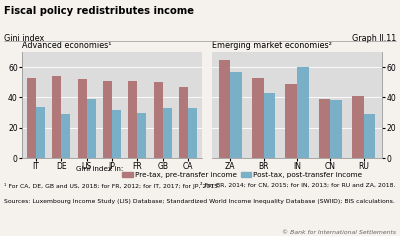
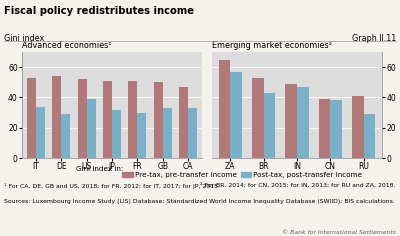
Emerging market economies²/Post-tax, post-transfer income/IN: 60 -> 47
